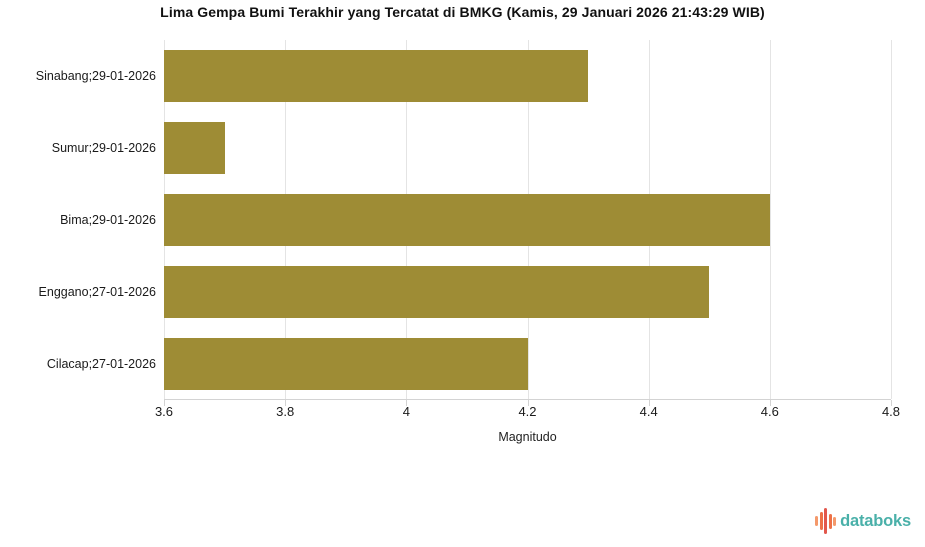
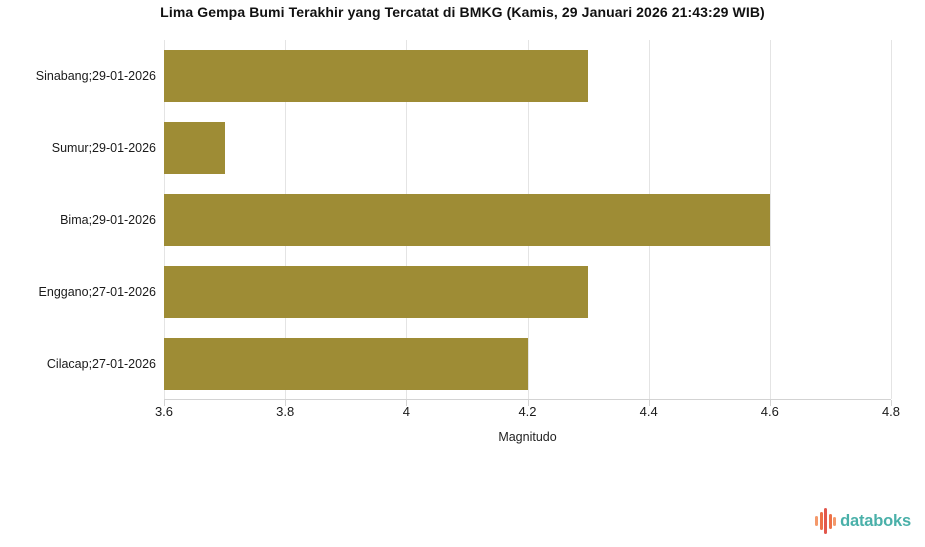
Enggano;27-01-2026: 4.5 -> 4.3
